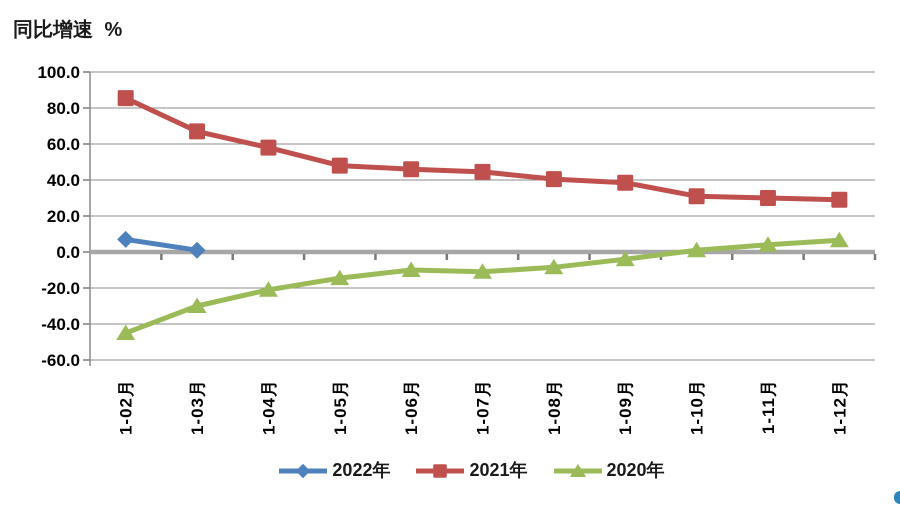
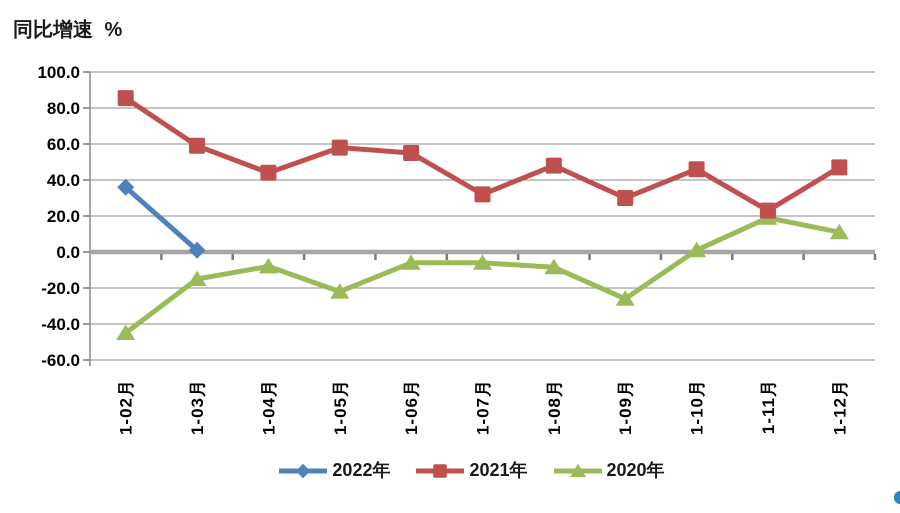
2022年/1-02月: 7 -> 36
2021年/1-03月: 67 -> 59
2020年/1-03月: -30 -> -15
2021年/1-04月: 58 -> 44
2020年/1-04月: -21 -> -8
2021年/1-05月: 48 -> 58
2020年/1-05月: -14 -> -22
2021年/1-06月: 46 -> 55
2020年/1-06月: -10 -> -6
2021年/1-07月: 44 -> 32
2020年/1-07月: -11 -> -6
2021年/1-08月: 40 -> 48
2021年/1-09月: 38 -> 30
2020年/1-09月: -4 -> -26
2021年/1-10月: 31 -> 46
2021年/1-11月: 30 -> 23
2020年/1-11月: 4 -> 19
2021年/1-12月: 29 -> 47
2020年/1-12月: 6 -> 11
